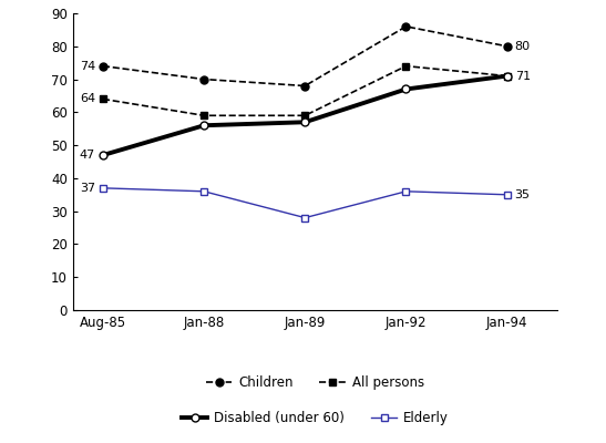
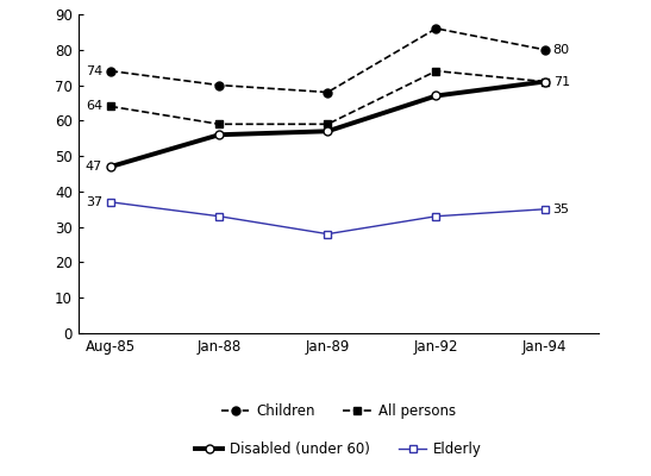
Elderly/Jan-88: 36 -> 33
Elderly/Jan-92: 36 -> 33
